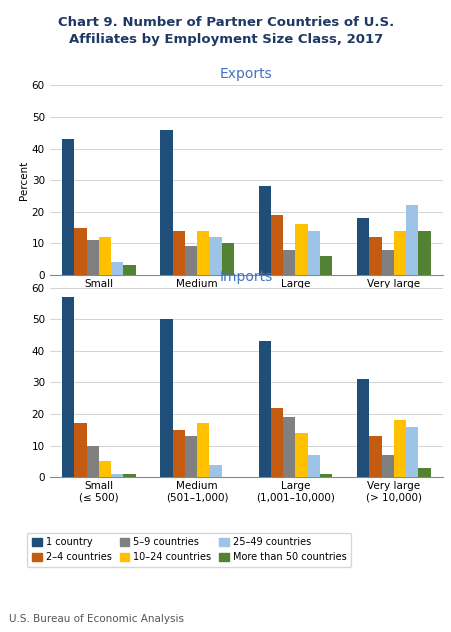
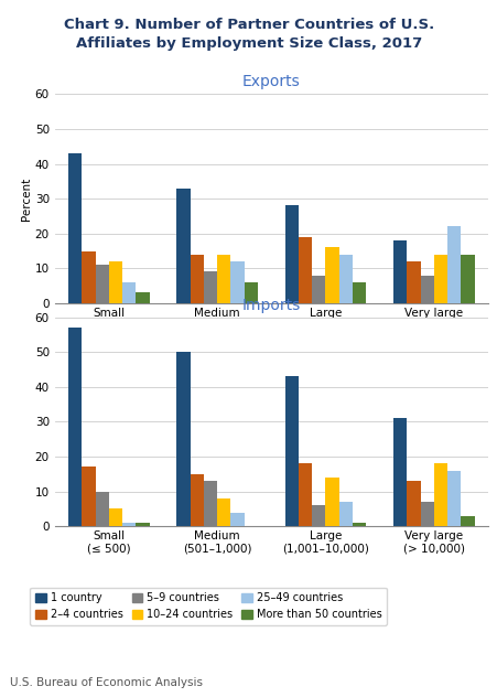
Exports/25–49 countries/Small (≤ 500): 4 -> 6
Exports/1 country/Medium (501–1,000): 46 -> 33
Exports/More than 50 countries/Medium (501–1,000): 10 -> 6
Imports/10–24 countries/Medium (501–1,000): 17 -> 8
Imports/2–4 countries/Large (1,001–10,000): 22 -> 18
Imports/5–9 countries/Large (1,001–10,000): 19 -> 6
